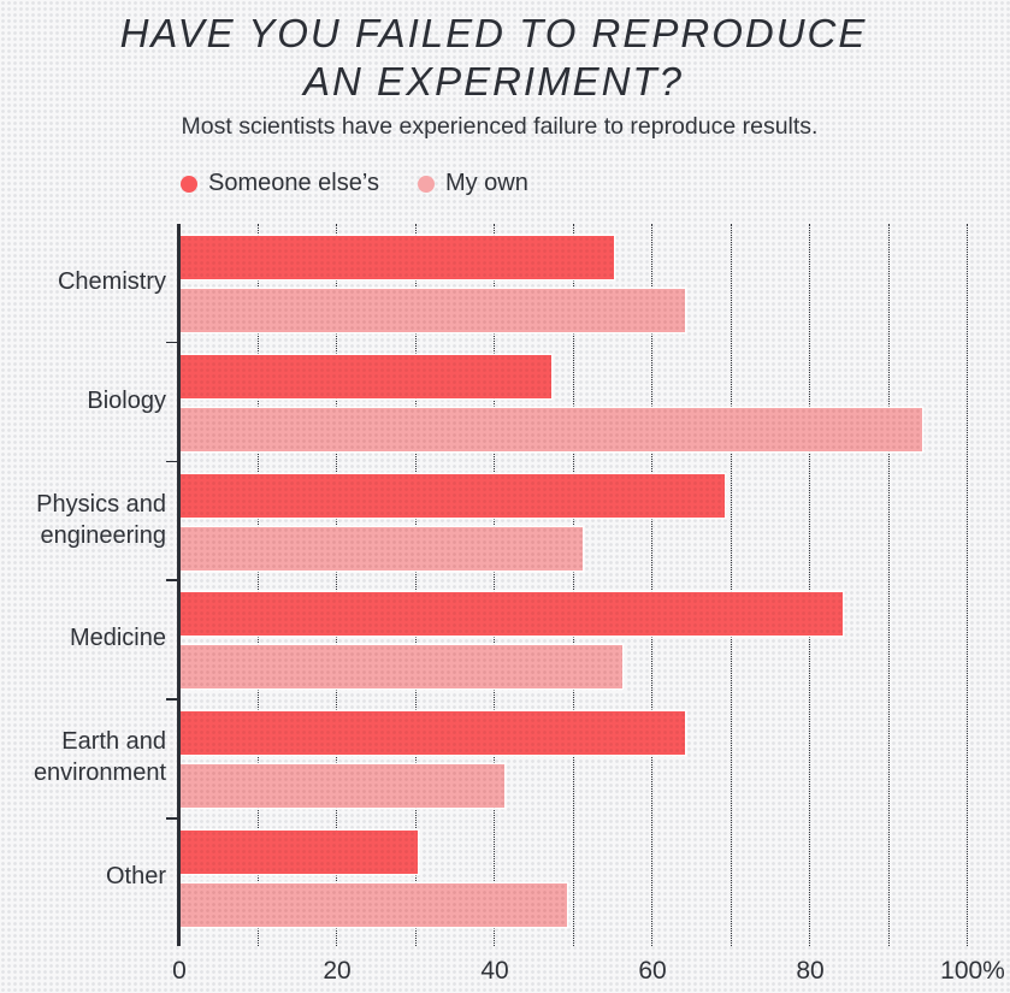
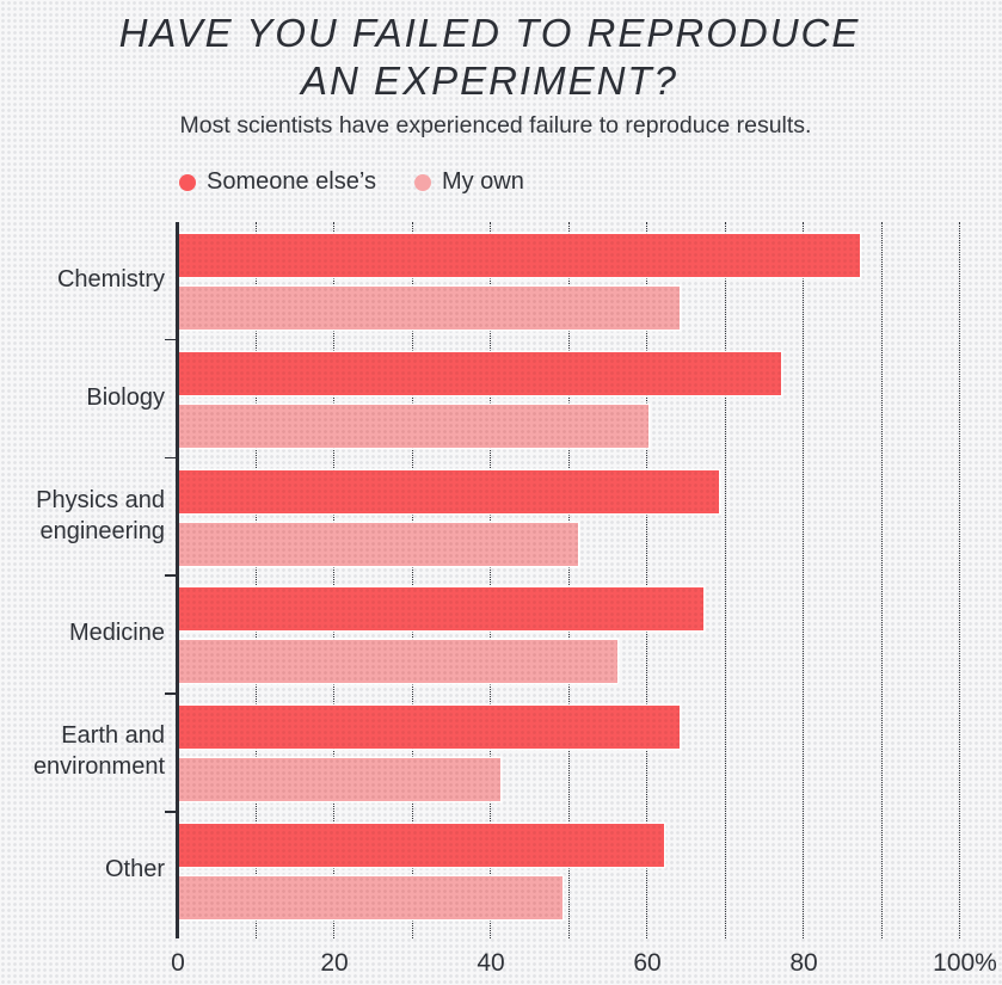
Someone else’s/Chemistry: 55% -> 87%
Someone else’s/Biology: 47% -> 77%
My own/Biology: 94% -> 60%
Someone else’s/Medicine: 84% -> 67%
Someone else’s/Other: 30% -> 62%
